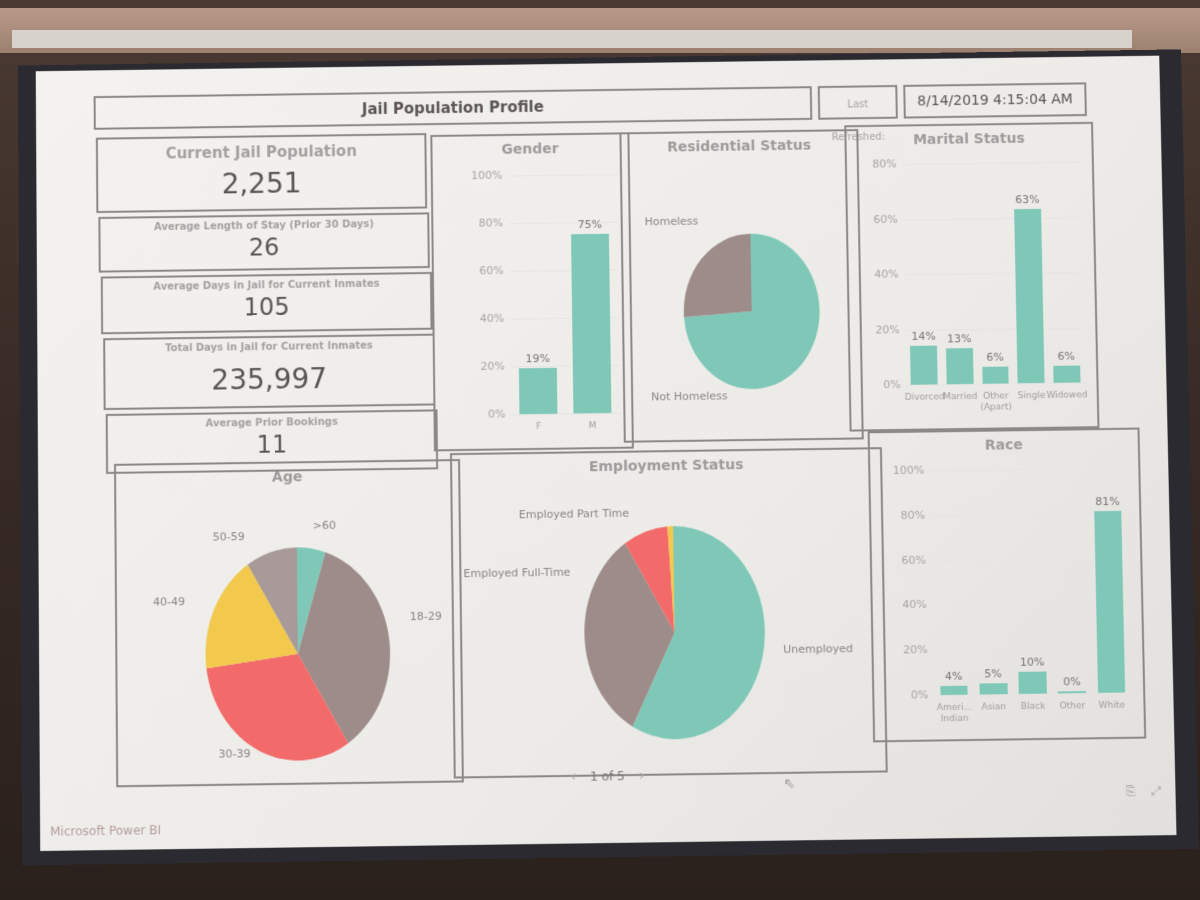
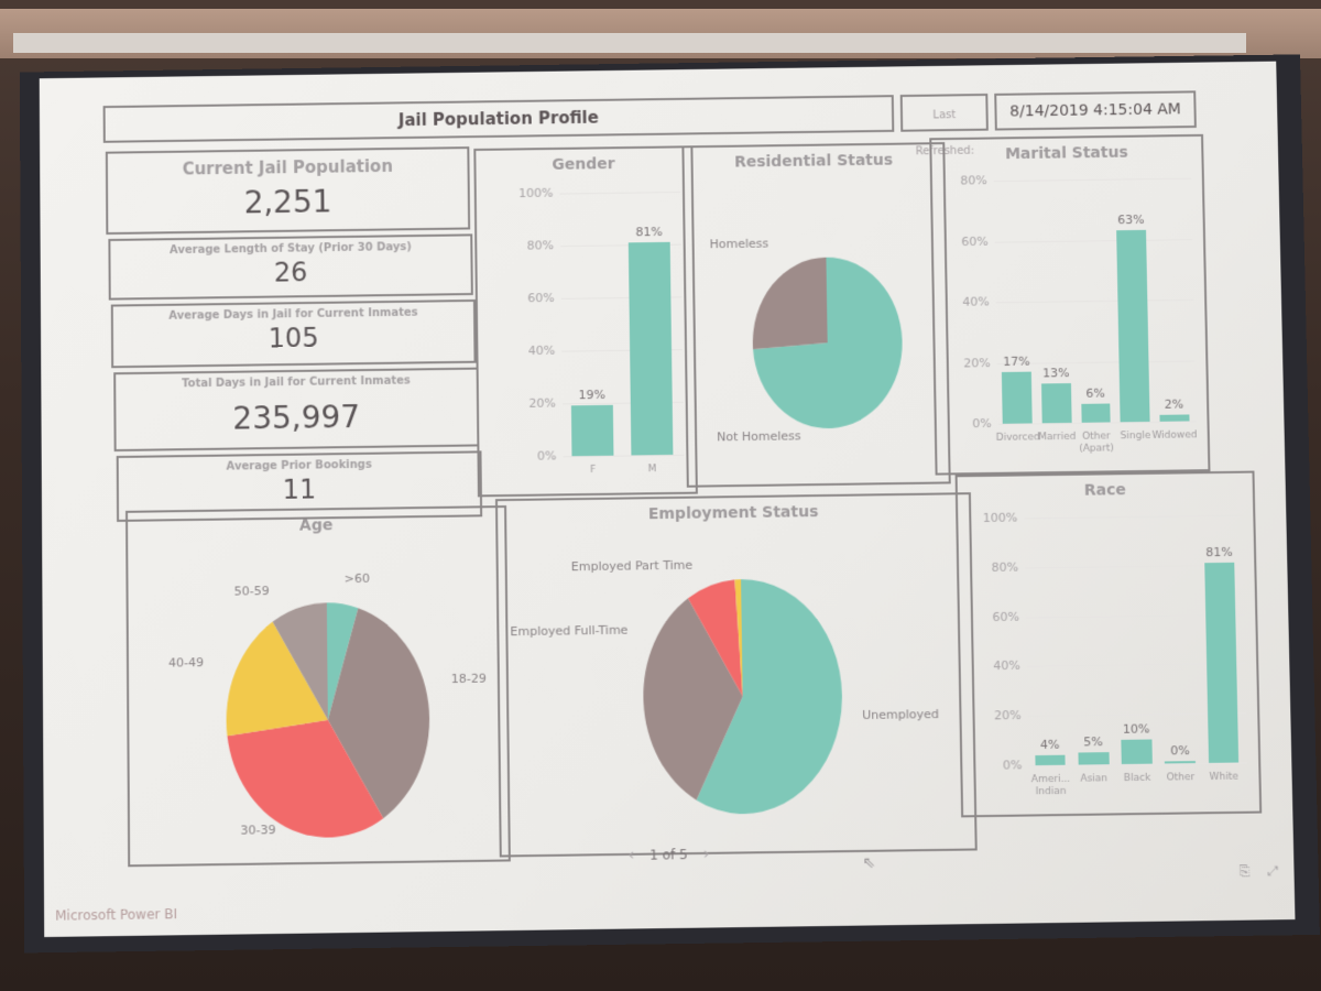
Gender/M: 75% -> 81%
Marital Status/Divorced: 14% -> 17%
Marital Status/Widowed: 6% -> 2%
